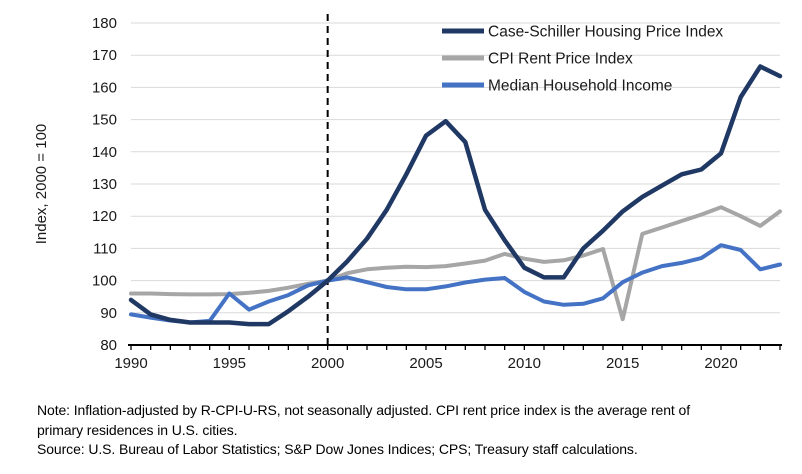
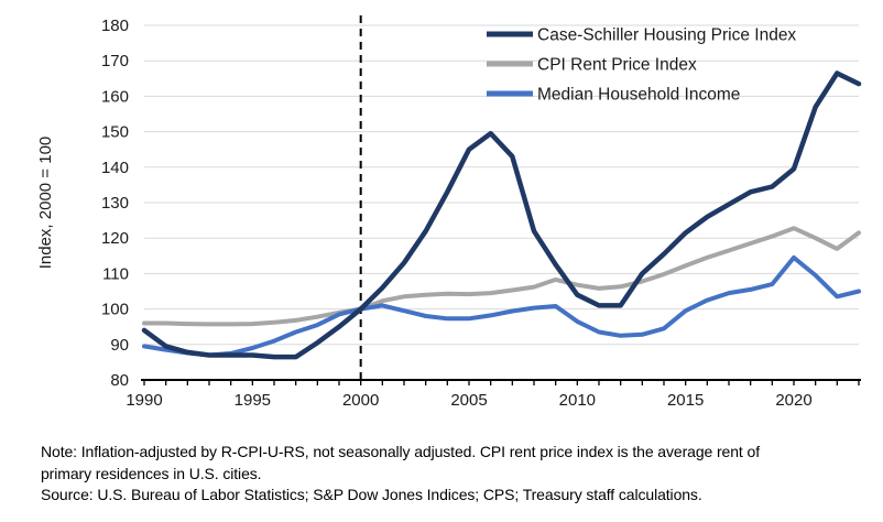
Median Household Income/1995: 96 -> 89
CPI Rent Price Index/2015: 88 -> 112
Median Household Income/2020: 111 -> 114
